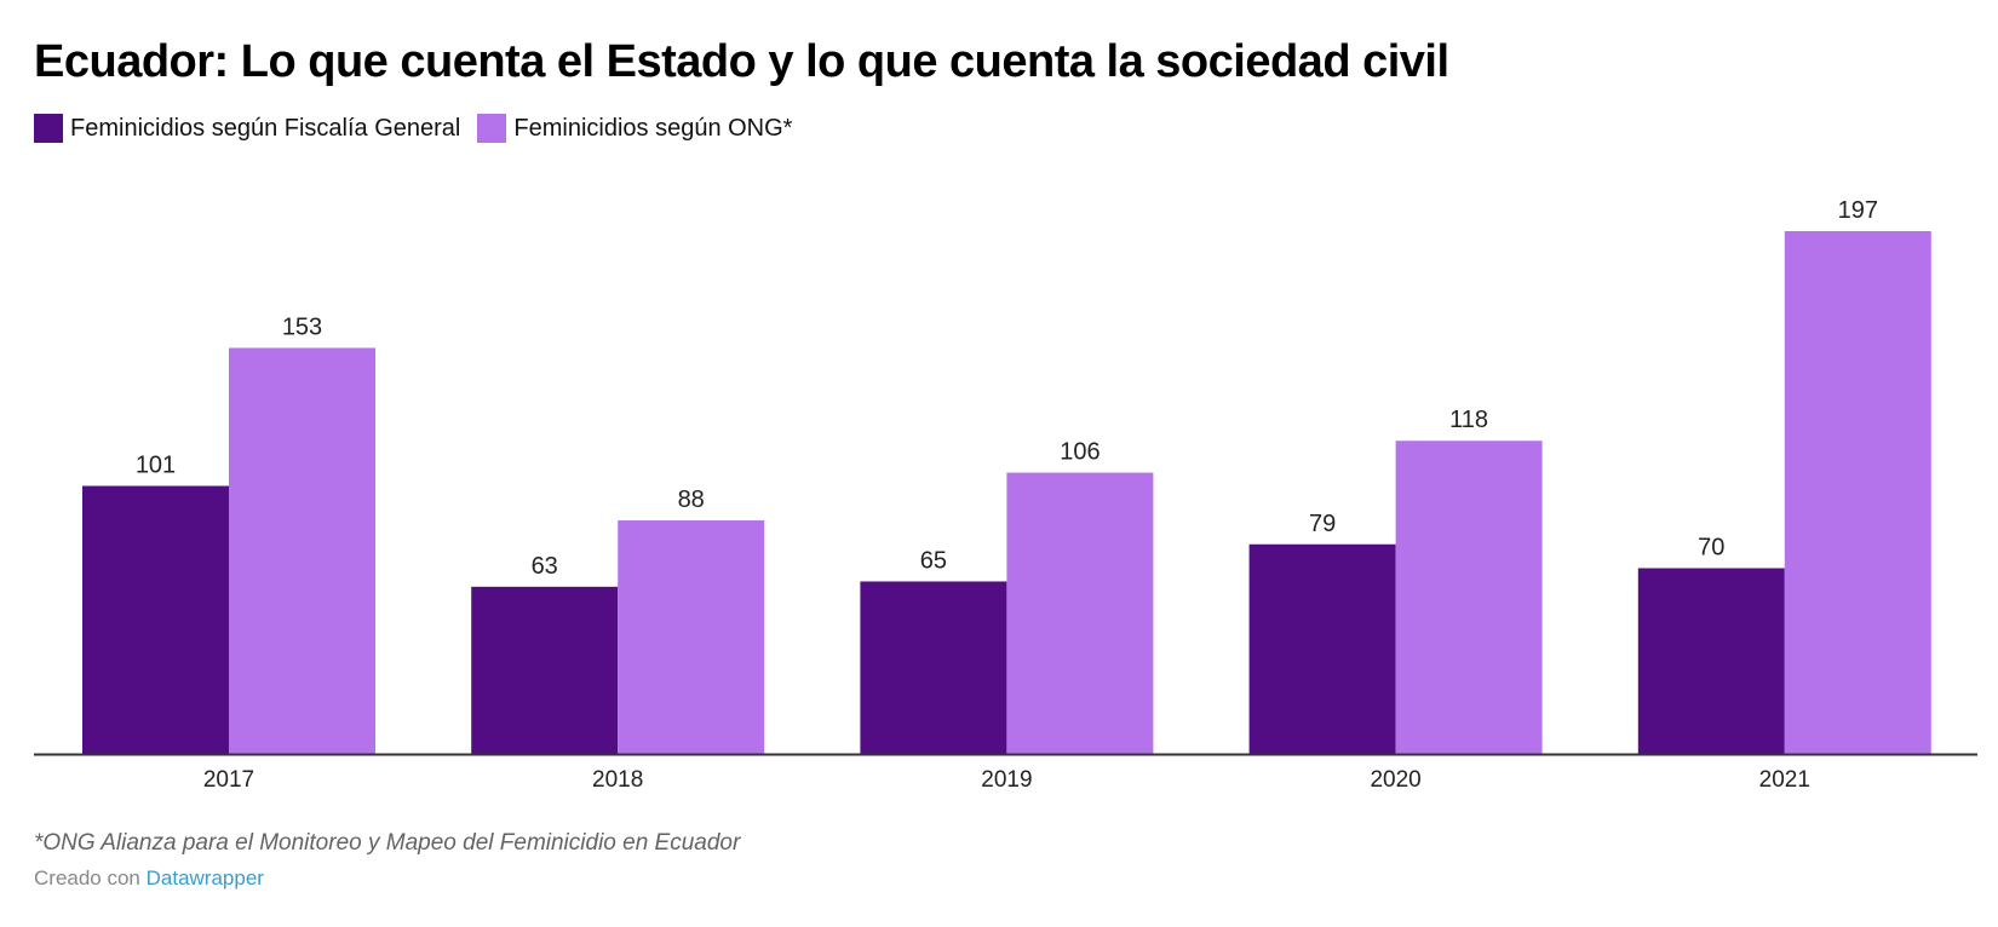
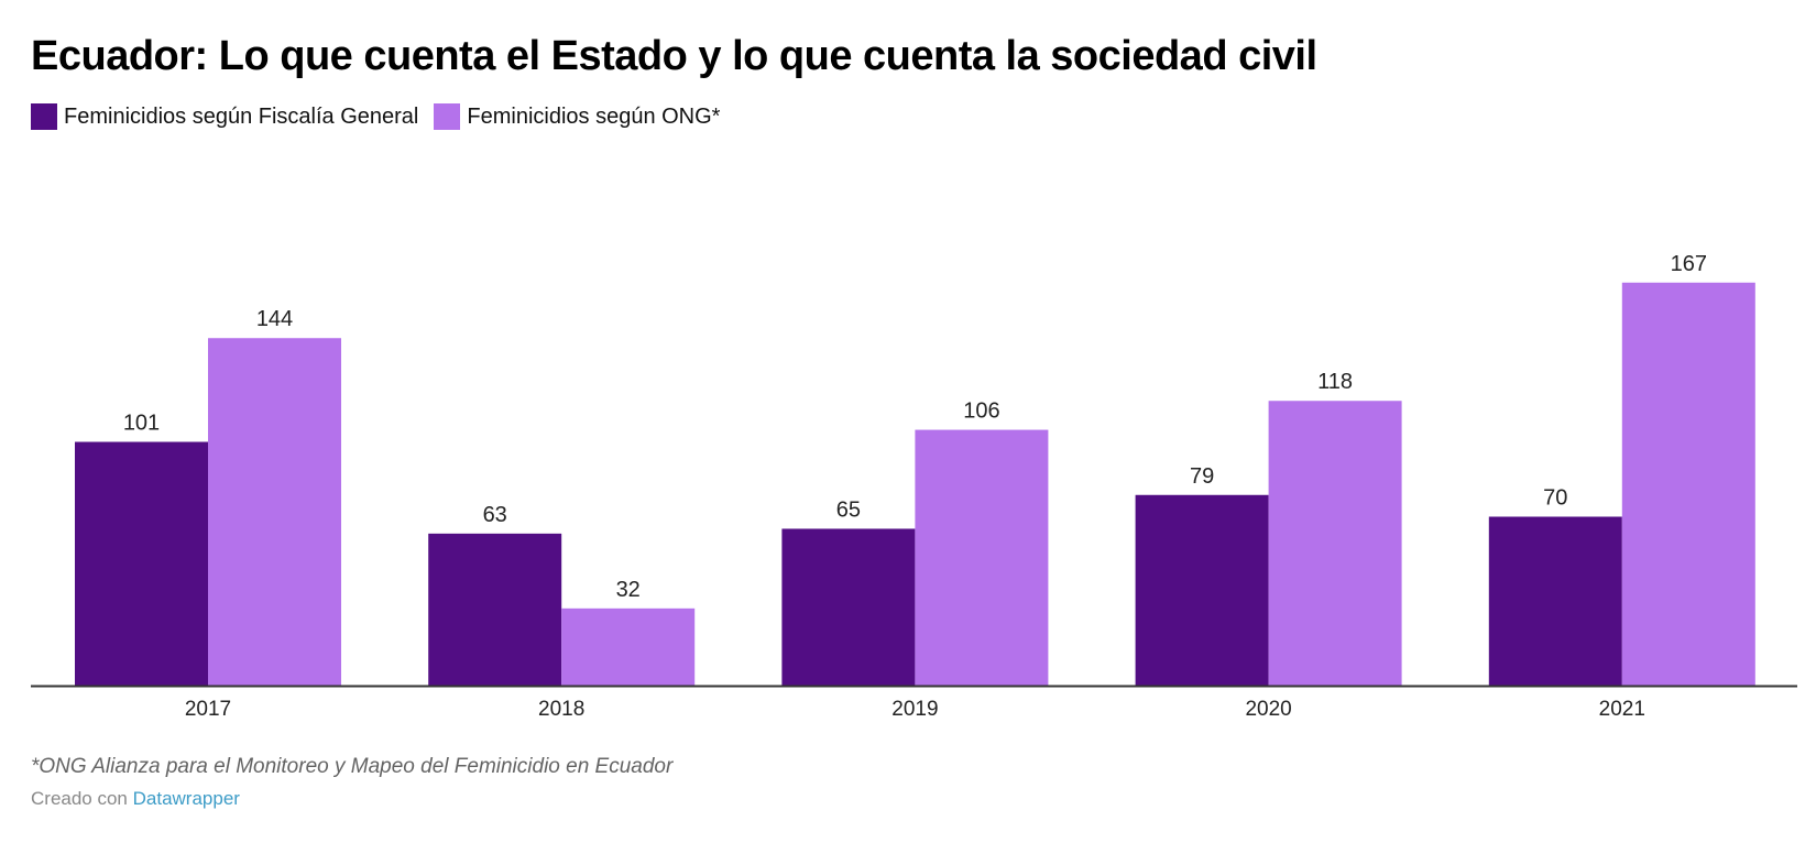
Feminicidios según ONG*/2017: 153 -> 144
Feminicidios según ONG*/2018: 88 -> 32
Feminicidios según ONG*/2021: 197 -> 167
